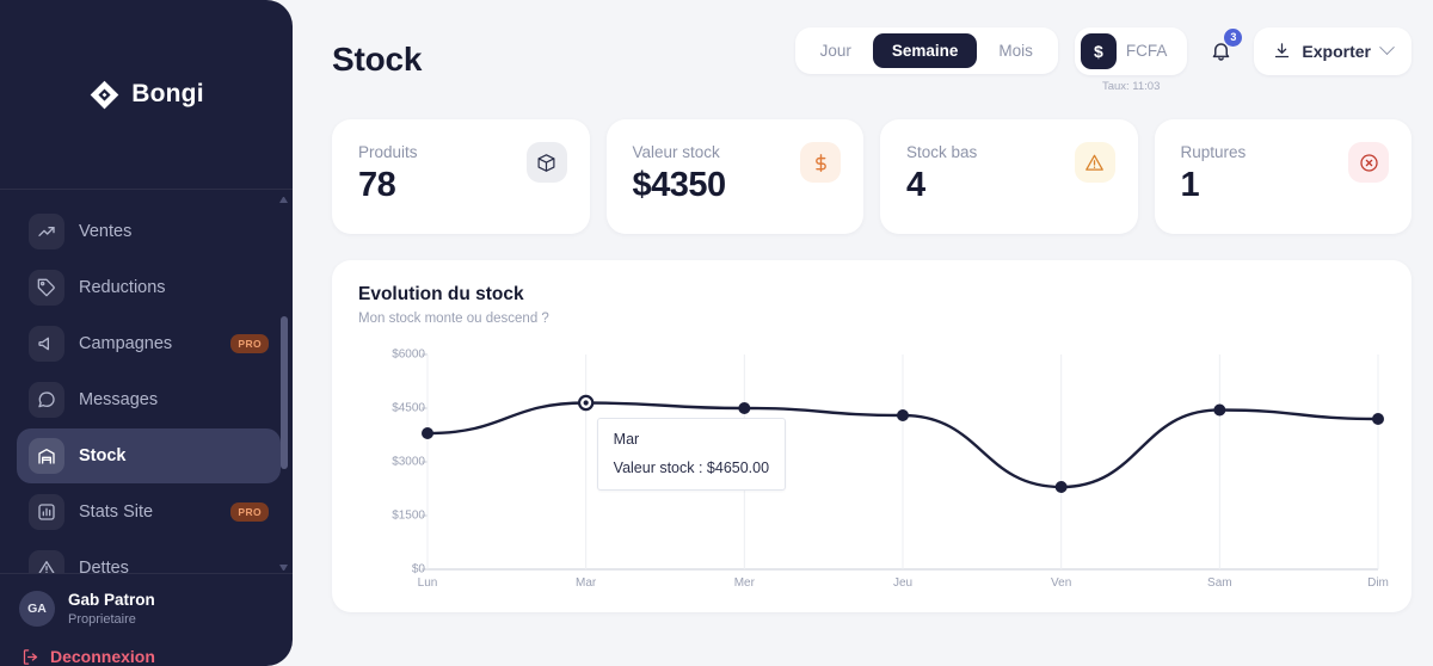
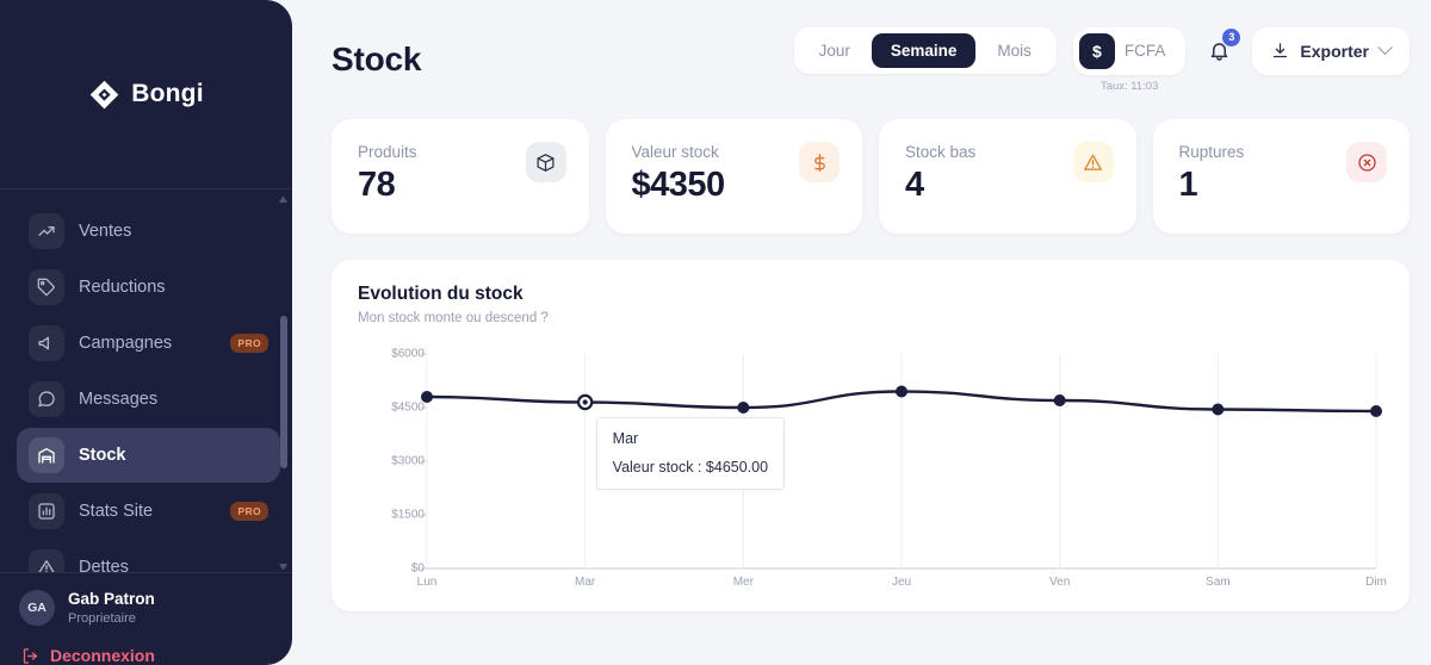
Lun: $3800 -> $4800
Jeu: $4300 -> $5000
Ven: $2300 -> $4700
Dim: $4200 -> $4400
